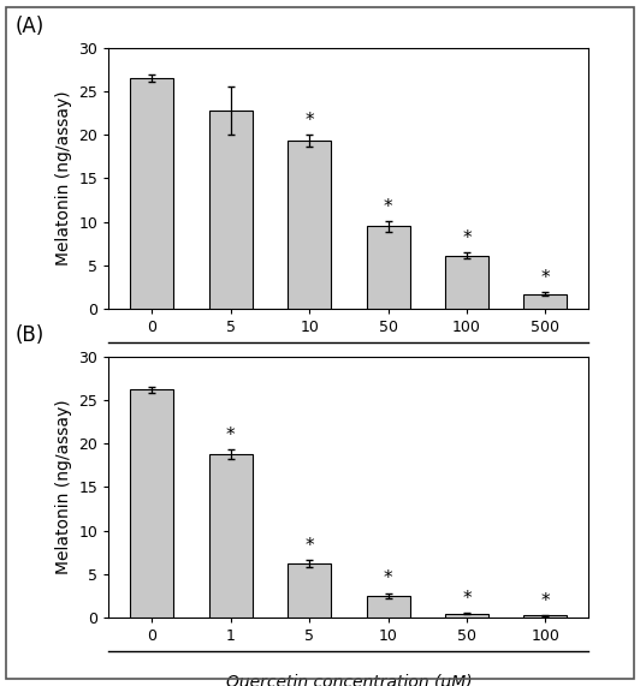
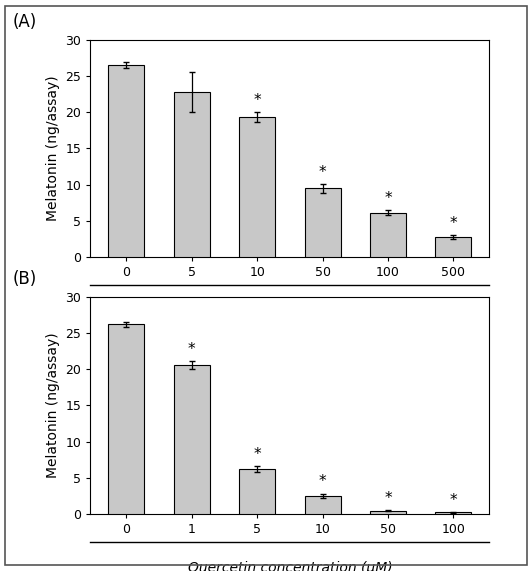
500: 1.7 -> 2.8
1: 18.8 -> 20.6
